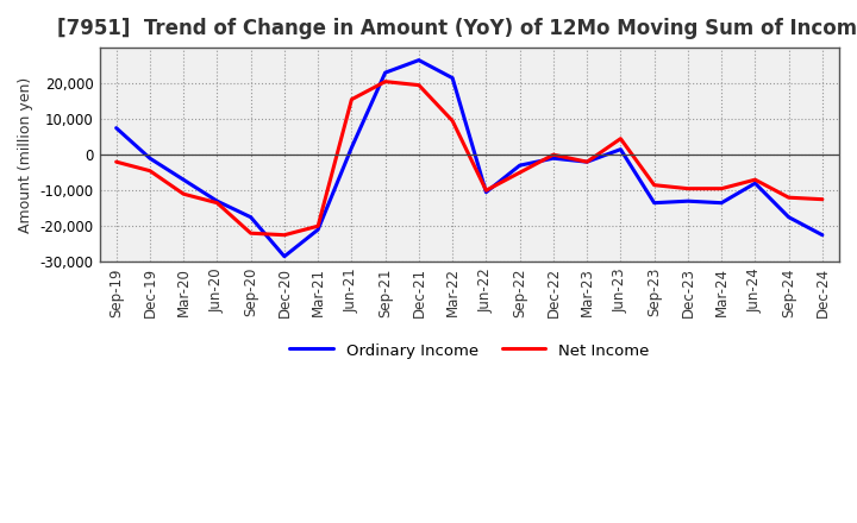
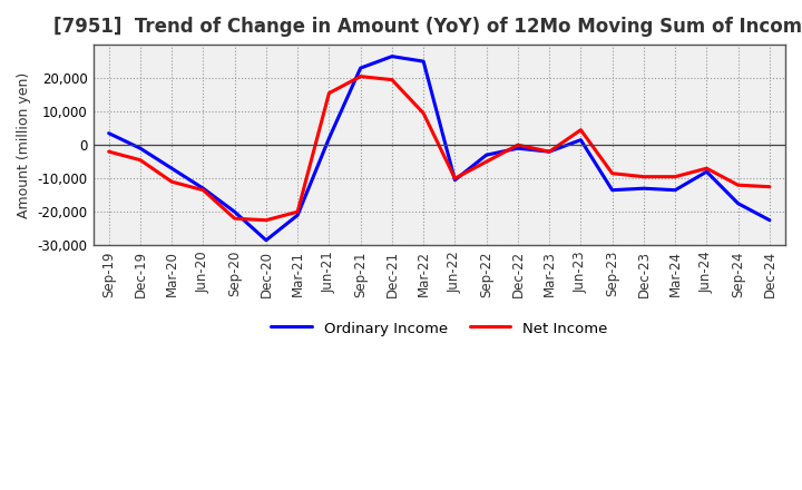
Ordinary Income/Sep-19: 7,500 -> 3,500
Ordinary Income/Sep-20: -17,500 -> -20,000
Ordinary Income/Mar-22: 21,500 -> 25,000
